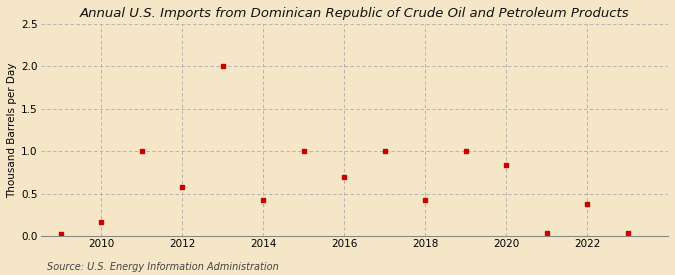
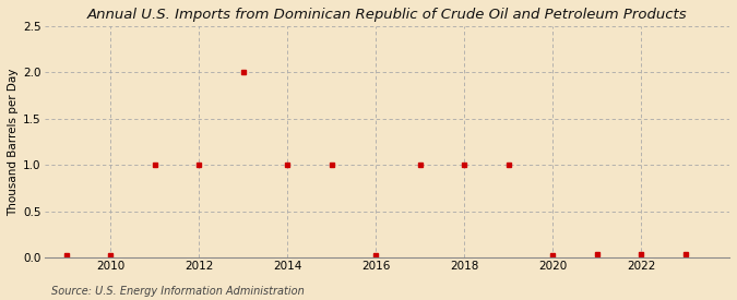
2010: 0.16 -> 0.02
2012: 0.58 -> 1.00
2014: 0.42 -> 1.00
2016: 0.70 -> 0.02
2018: 0.42 -> 1.00
2020: 0.84 -> 0.02
2022: 0.38 -> 0.03
